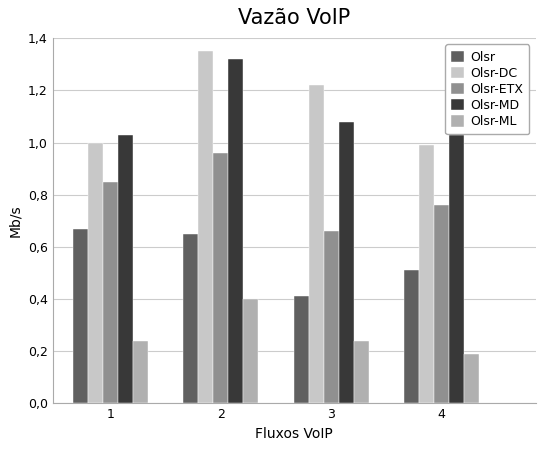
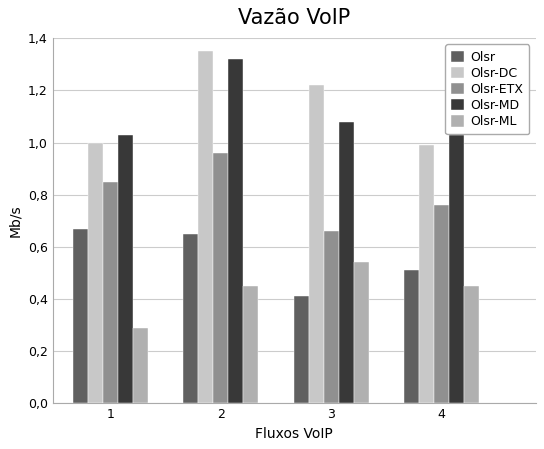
Olsr-ML/1: 0,24 -> 0,29
Olsr-ML/2: 0,40 -> 0,45
Olsr-ML/3: 0,24 -> 0,54
Olsr-ML/4: 0,19 -> 0,45
